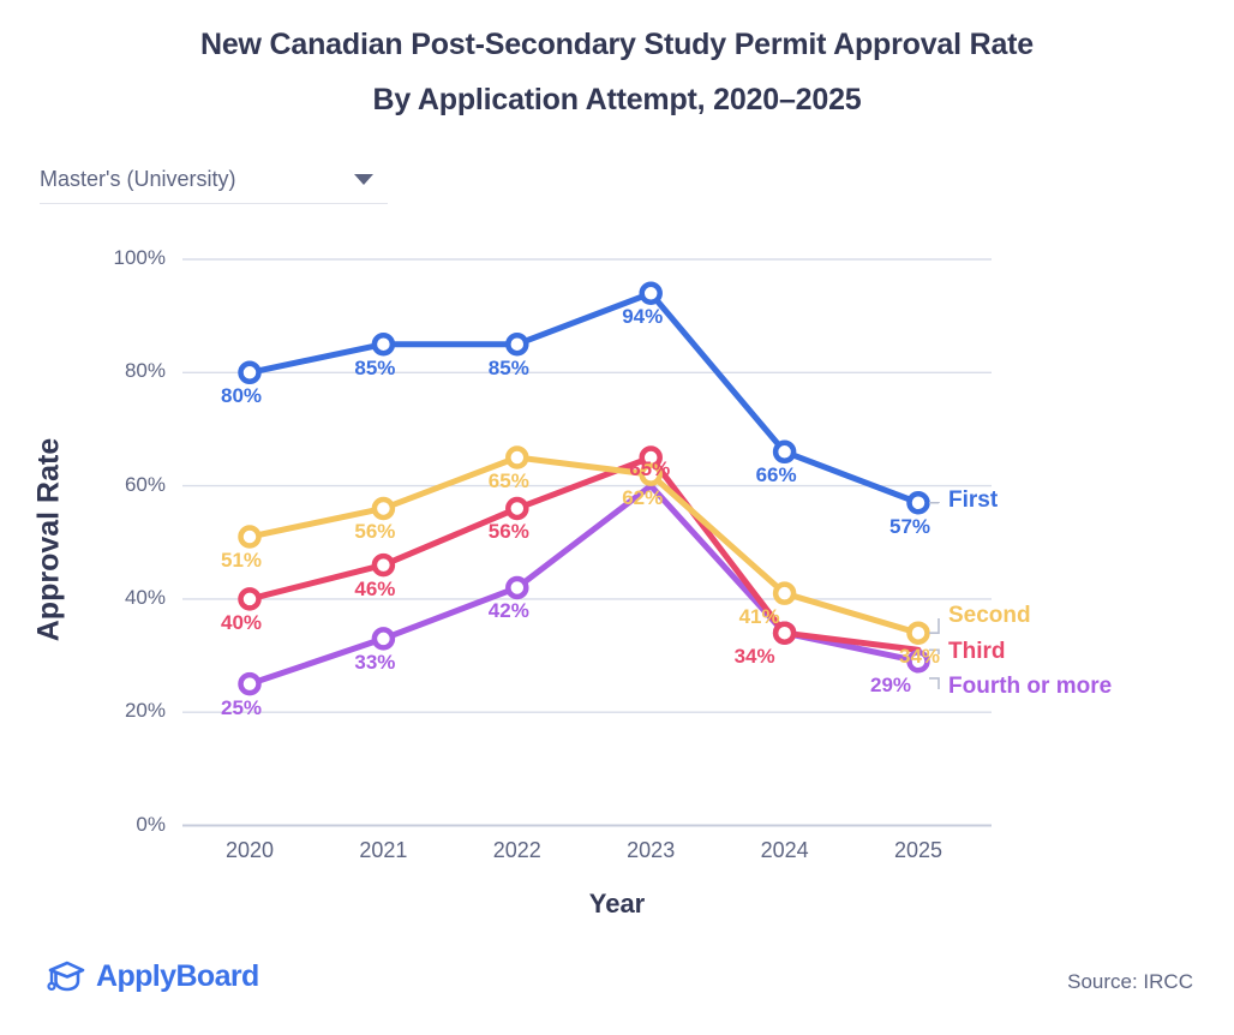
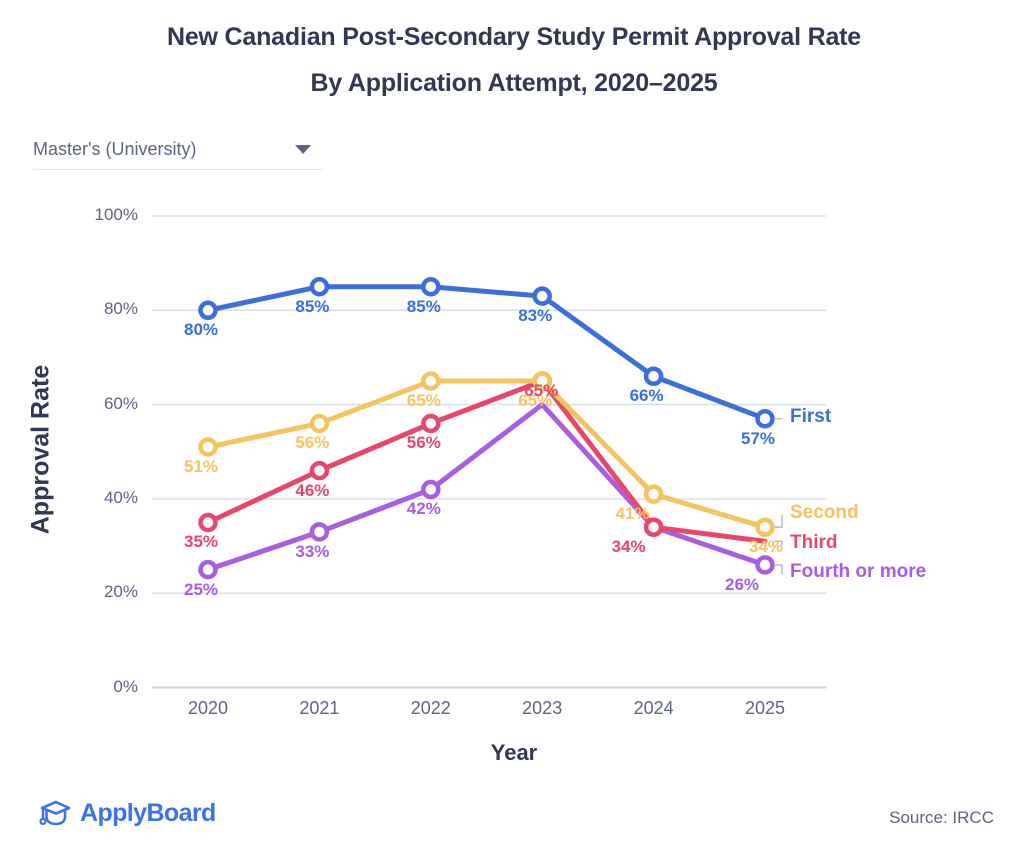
Third/2020: 40% -> 35%
First/2023: 94% -> 83%
Second/2023: 62% -> 65%
Fourth or more/2025: 29% -> 26%
